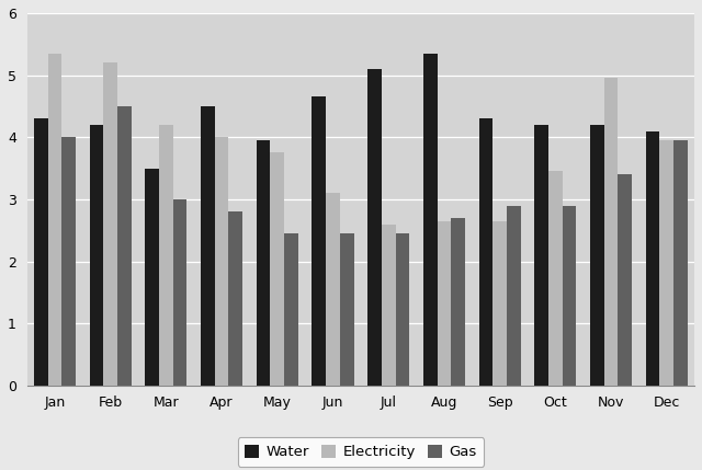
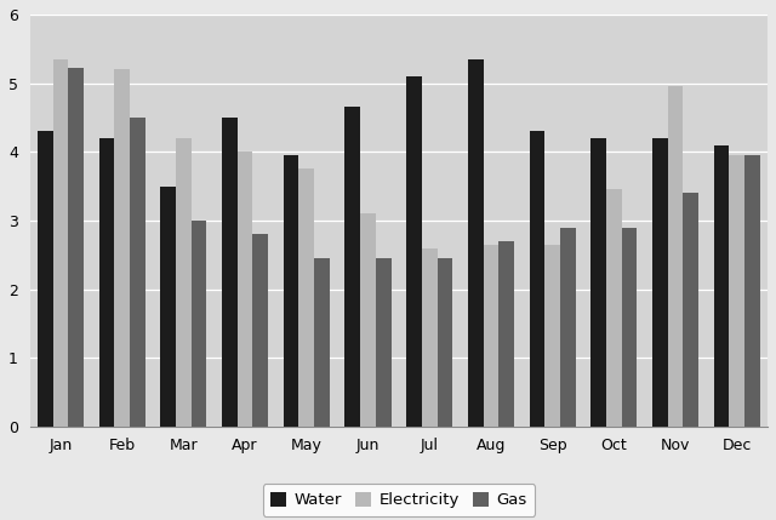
Gas/Jan: 4.00 -> 5.22
